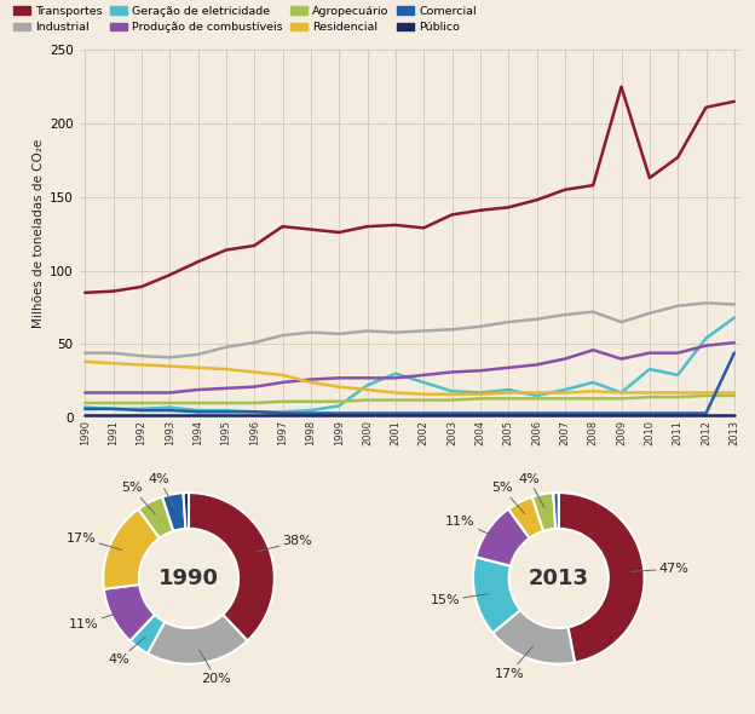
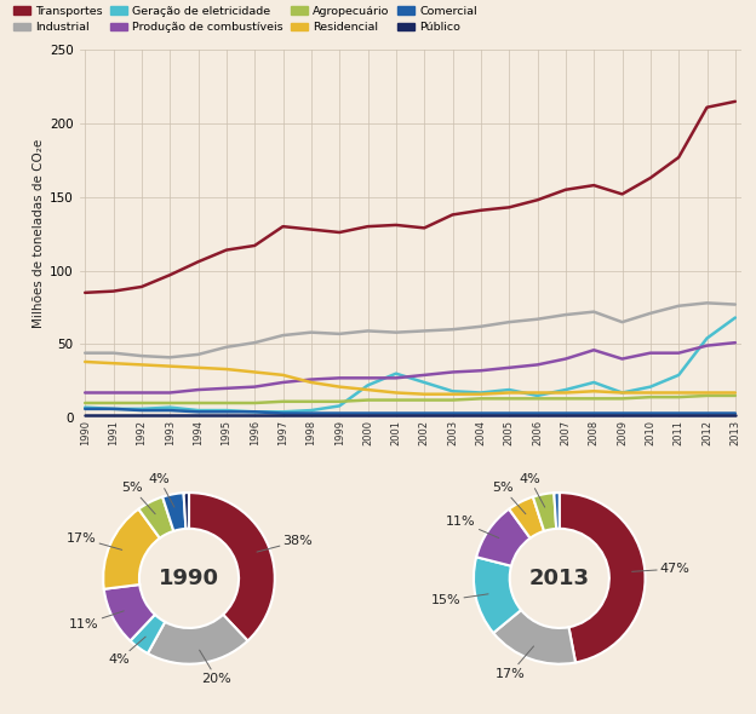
Transportes/2009: 225 -> 152
Geração de eletricidade/2010: 33 -> 21
Comercial/2013: 44 -> 3
